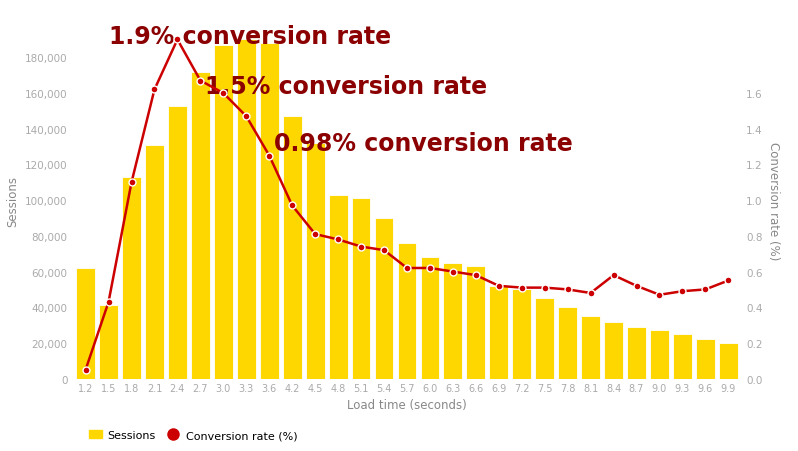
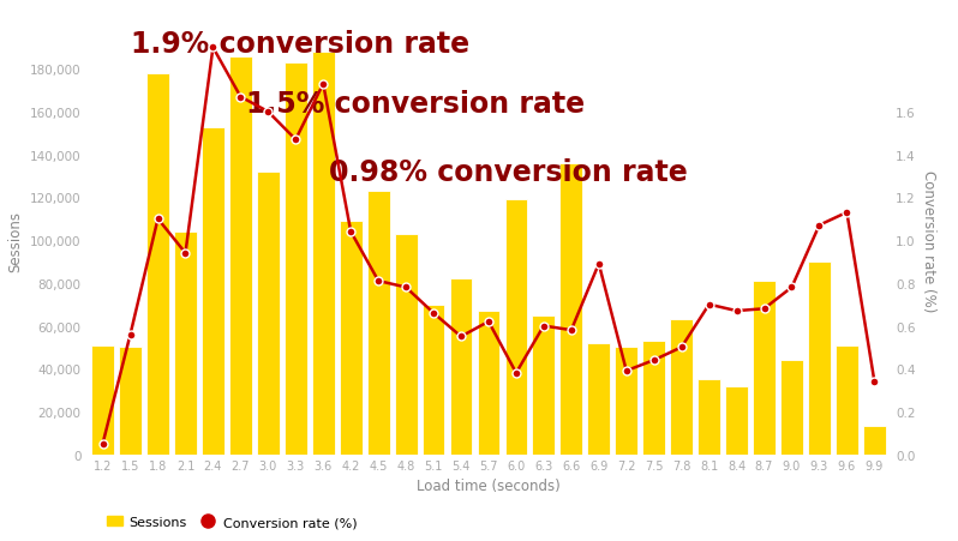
Sessions/1.2: 62,000 -> 51,000
Sessions/1.5: 41,000 -> 50,000
Conversion rate (%)/1.5: 0.43 -> 0.56
Sessions/1.8: 113,000 -> 178,000
Sessions/2.1: 131,000 -> 104,000
Conversion rate (%)/2.1: 1.62 -> 0.94
Sessions/2.7: 172,000 -> 186,000
Sessions/3.0: 187,000 -> 132,000
Sessions/3.3: 190,000 -> 183,000
Conversion rate (%)/3.6: 1.25 -> 1.73
Sessions/4.2: 147,000 -> 109,000
Conversion rate (%)/4.2: 0.97 -> 1.04
Sessions/4.5: 132,000 -> 123,000
Sessions/5.1: 101,000 -> 70,000
Conversion rate (%)/5.1: 0.74 -> 0.66
Sessions/5.4: 90,000 -> 82,000
Conversion rate (%)/5.4: 0.72 -> 0.55
Sessions/5.7: 76,000 -> 67,000
Sessions/6.0: 68,000 -> 119,000
Conversion rate (%)/6.0: 0.62 -> 0.38
Sessions/6.6: 63,000 -> 136,000
Conversion rate (%)/6.9: 0.52 -> 0.89
Conversion rate (%)/7.2: 0.51 -> 0.39
Sessions/7.5: 45,000 -> 53,000
Conversion rate (%)/7.5: 0.51 -> 0.44
Sessions/7.8: 40,000 -> 63,000
Conversion rate (%)/8.1: 0.48 -> 0.70
Conversion rate (%)/8.4: 0.58 -> 0.67
Sessions/8.7: 29,000 -> 81,000
Conversion rate (%)/8.7: 0.52 -> 0.68
Sessions/9.0: 27,000 -> 44,000
Conversion rate (%)/9.0: 0.47 -> 0.78
Sessions/9.3: 25,000 -> 90,000
Conversion rate (%)/9.3: 0.49 -> 1.07
Sessions/9.6: 22,000 -> 51,000
Conversion rate (%)/9.6: 0.50 -> 1.13
Sessions/9.9: 20,000 -> 13,000
Conversion rate (%)/9.9: 0.55 -> 0.34
